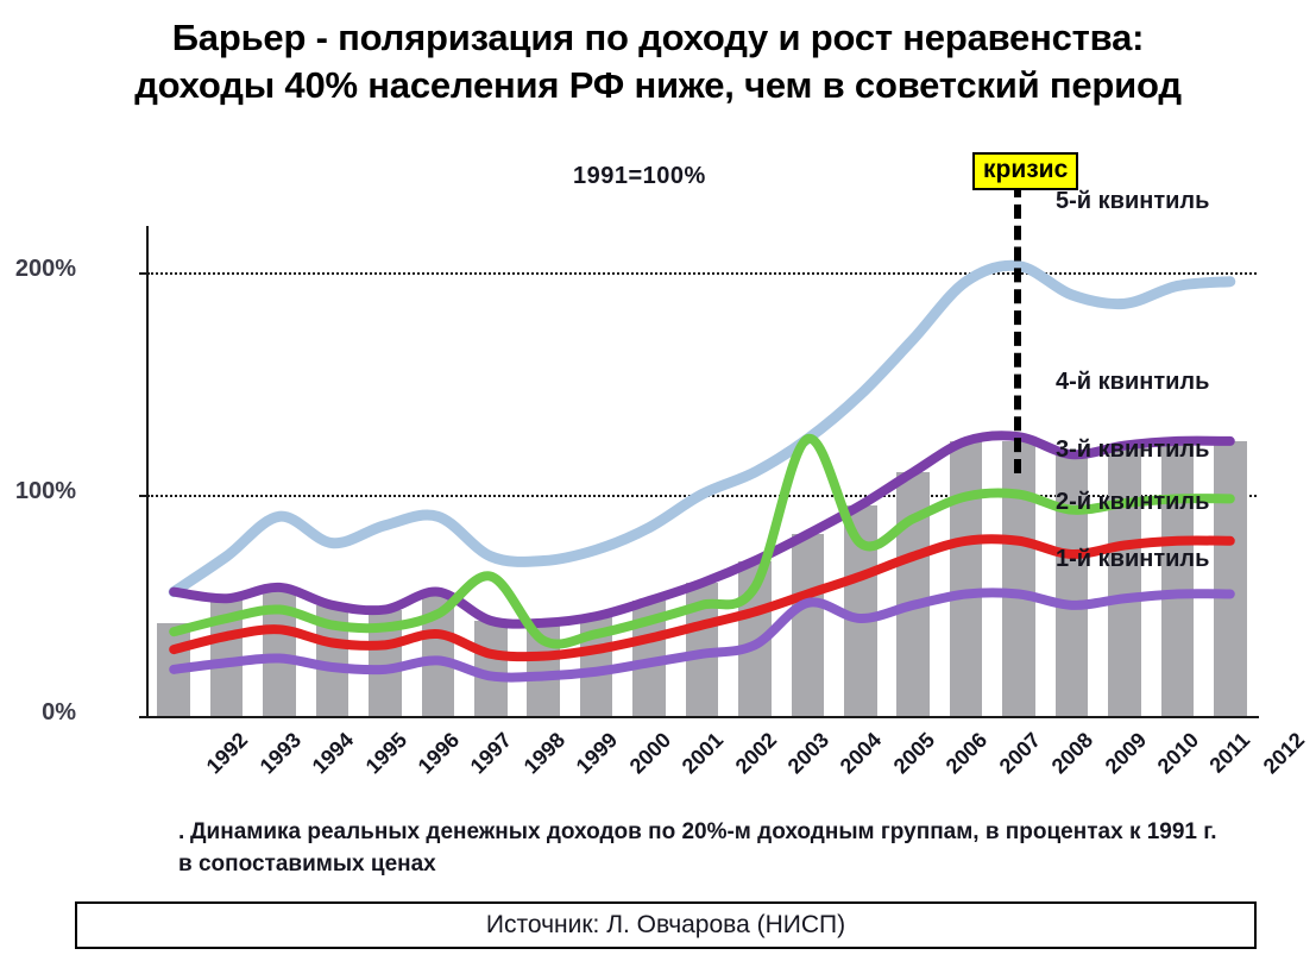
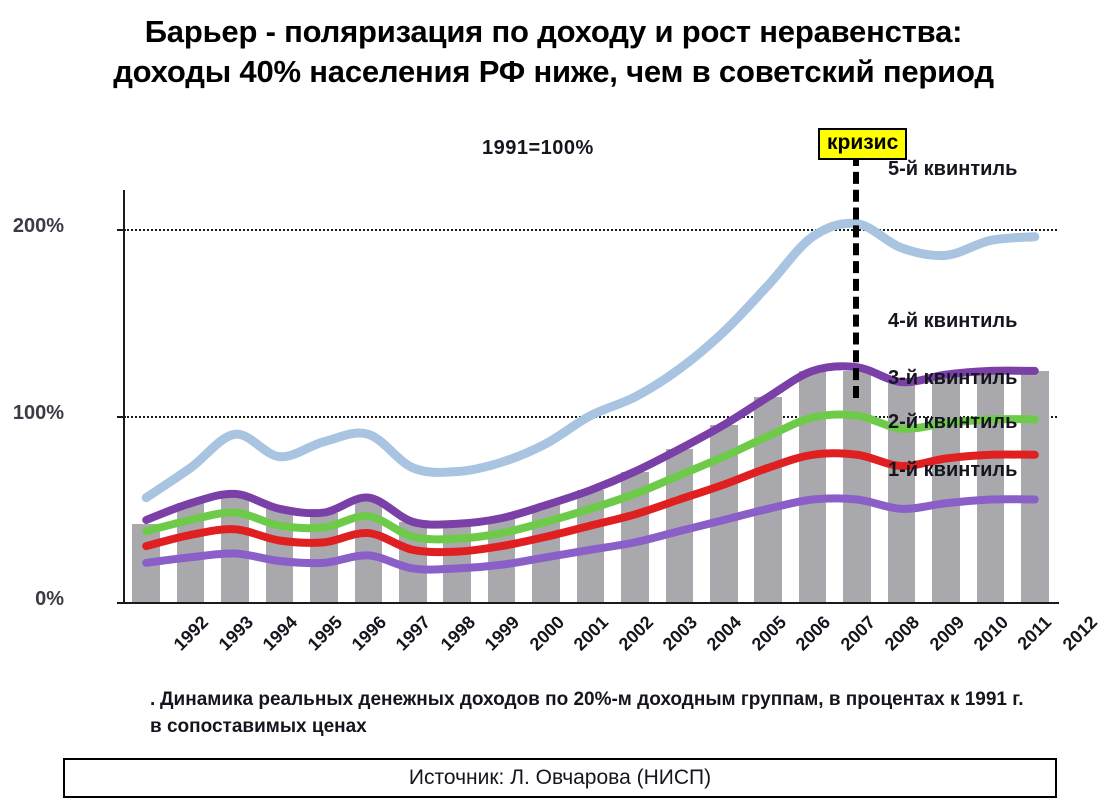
4-й квинтиль/1992: 56% -> 44%
3-й квинтиль/1998: 63% -> 35%
3-й квинтиль/2004: 125% -> 68%
1-й квинтиль/2004: 51% -> 38%
